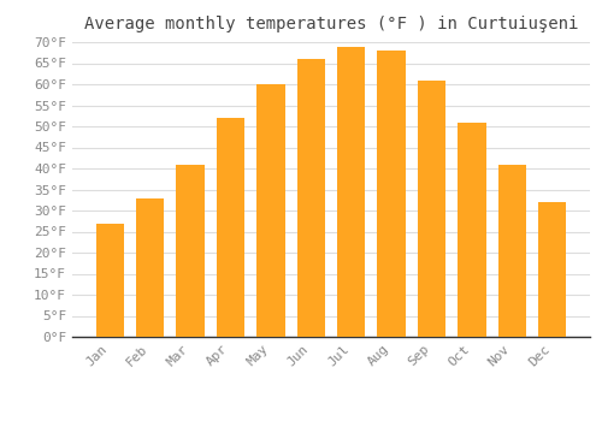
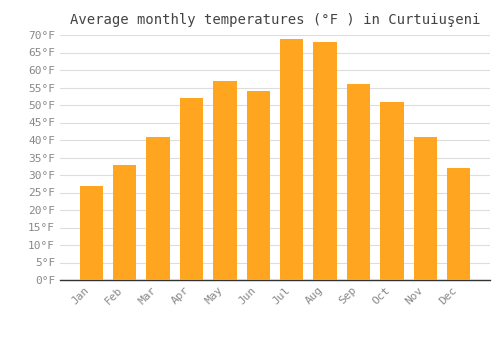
May: 60°F -> 57°F
Jun: 66°F -> 54°F
Sep: 61°F -> 56°F
